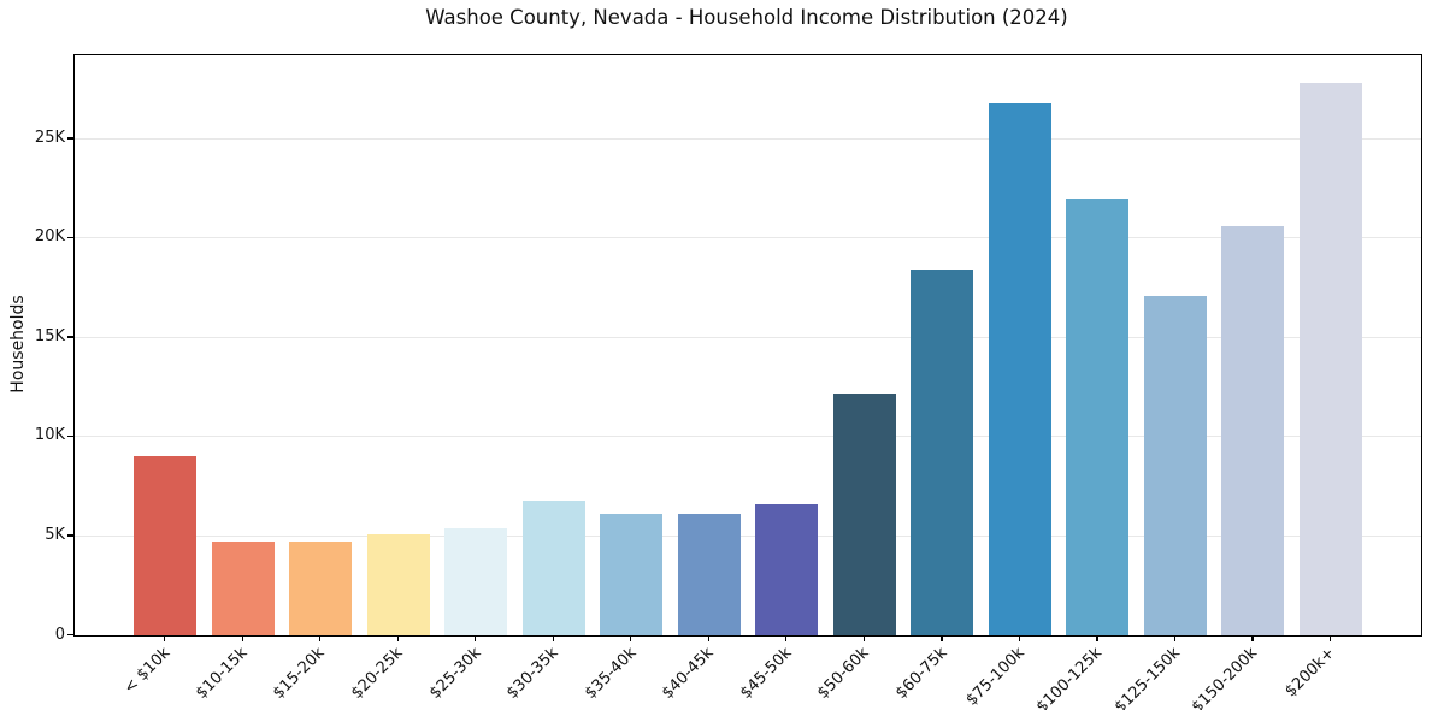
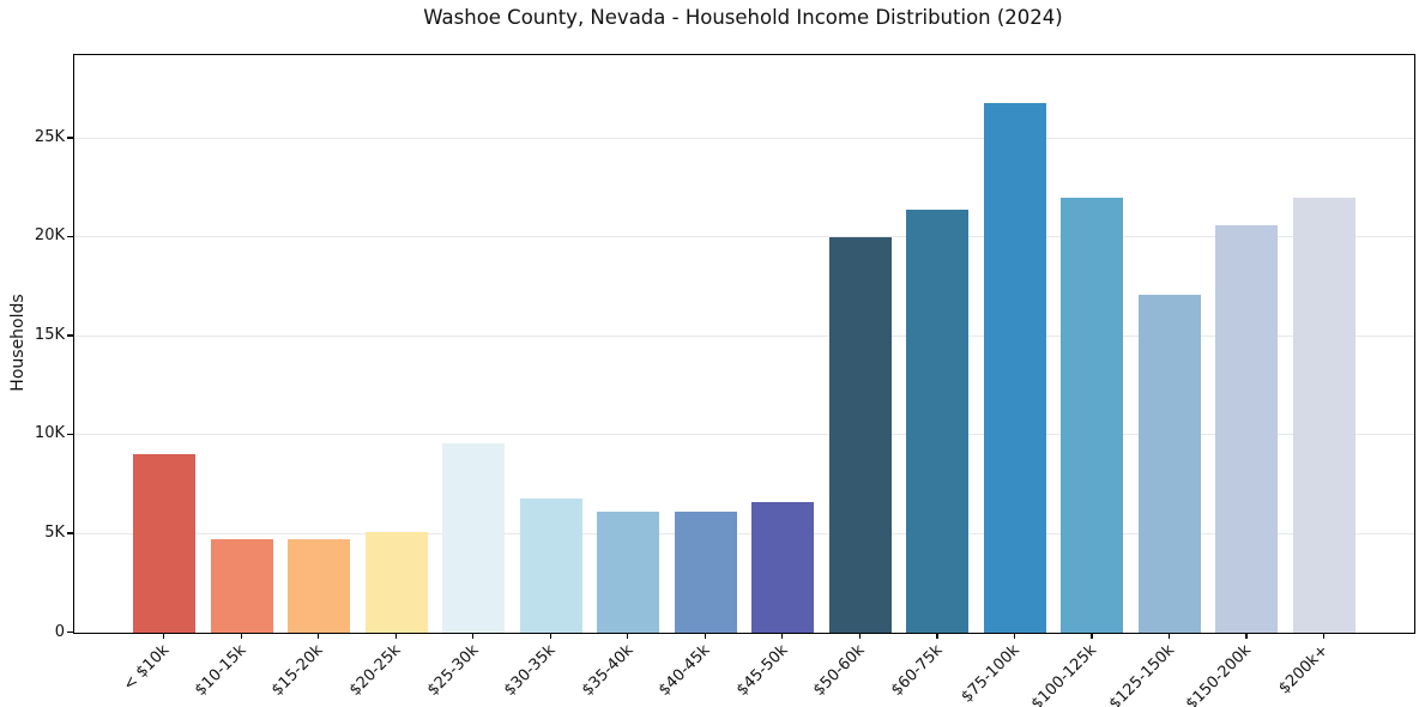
$25-30k: 5.4K -> 9.6K
$50-60k: 12.2K -> 20.0K
$60-75k: 18.4K -> 21.4K
$200k+: 27.8K -> 22.0K
